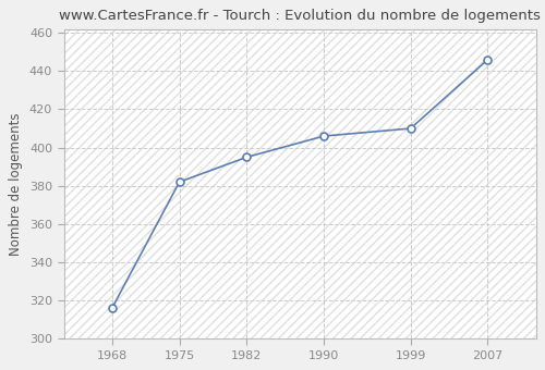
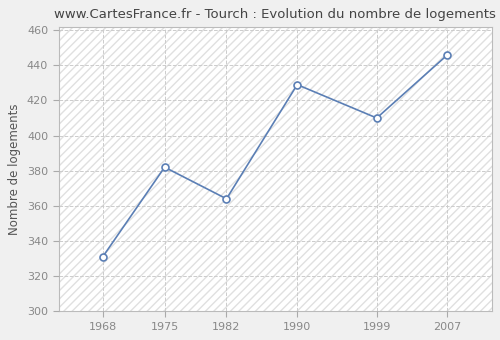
1968: 316 -> 331
1982: 395 -> 364
1990: 406 -> 429
